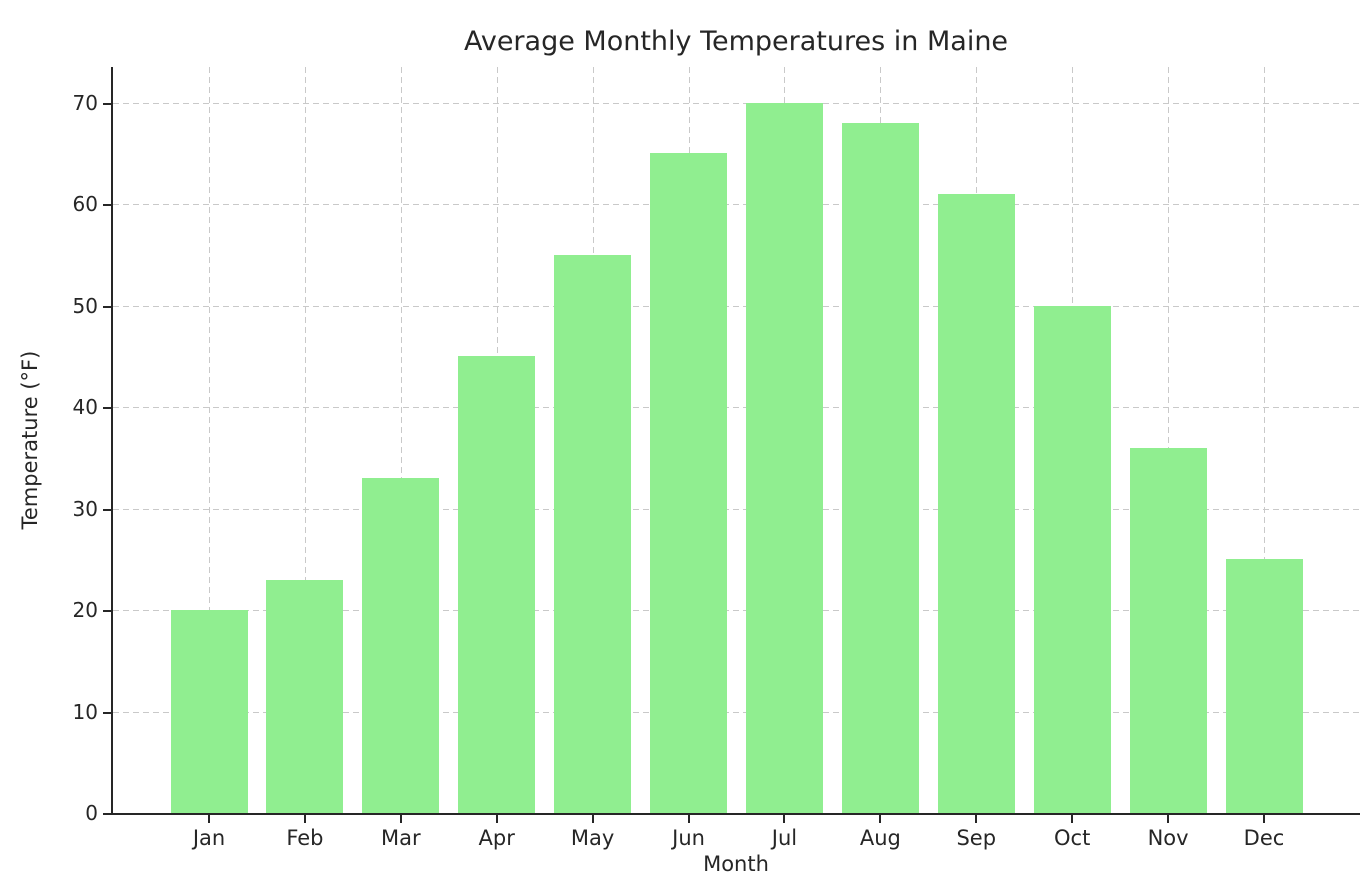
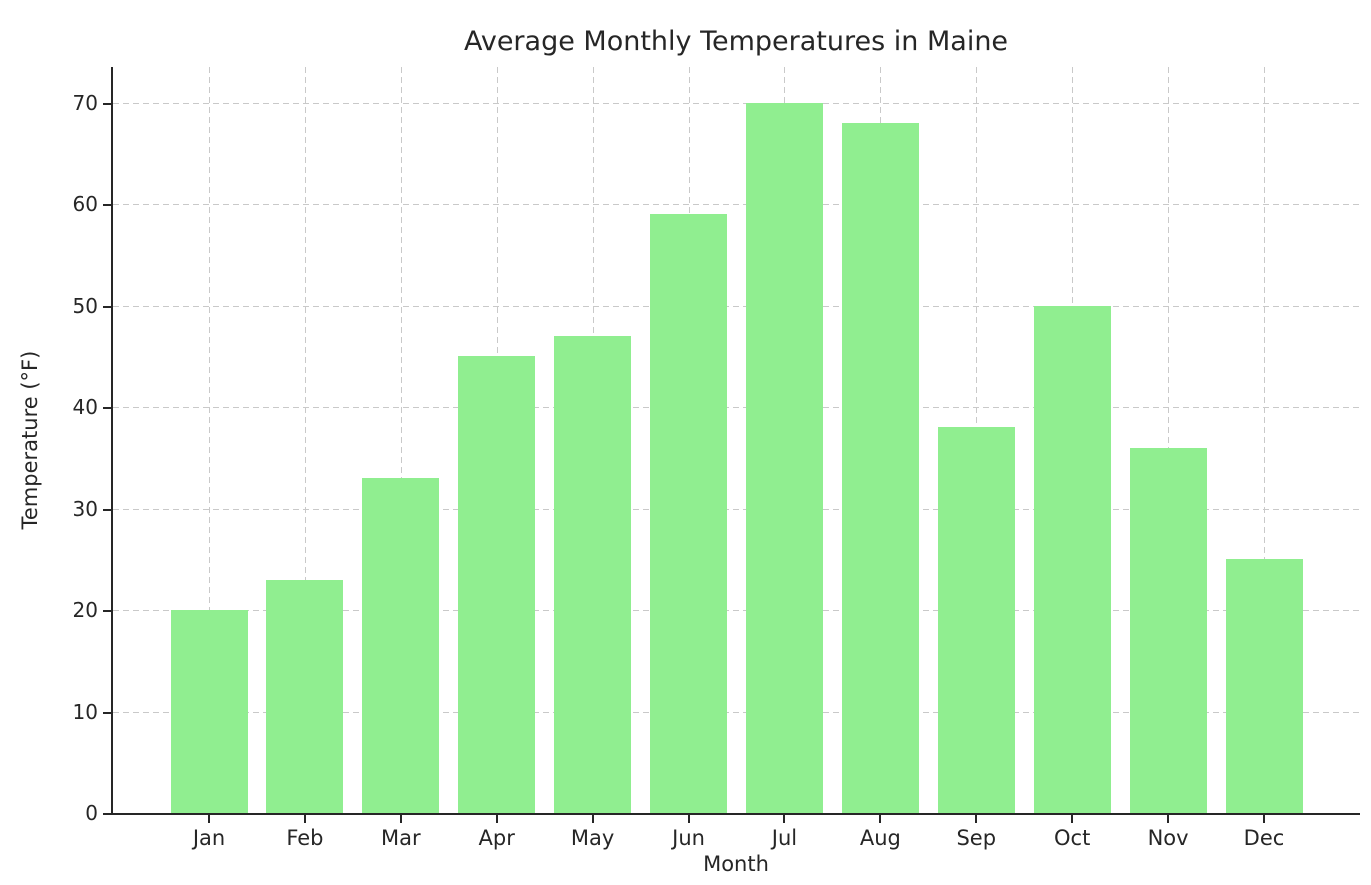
May: 55 -> 47
Jun: 65 -> 59
Sep: 61 -> 38
